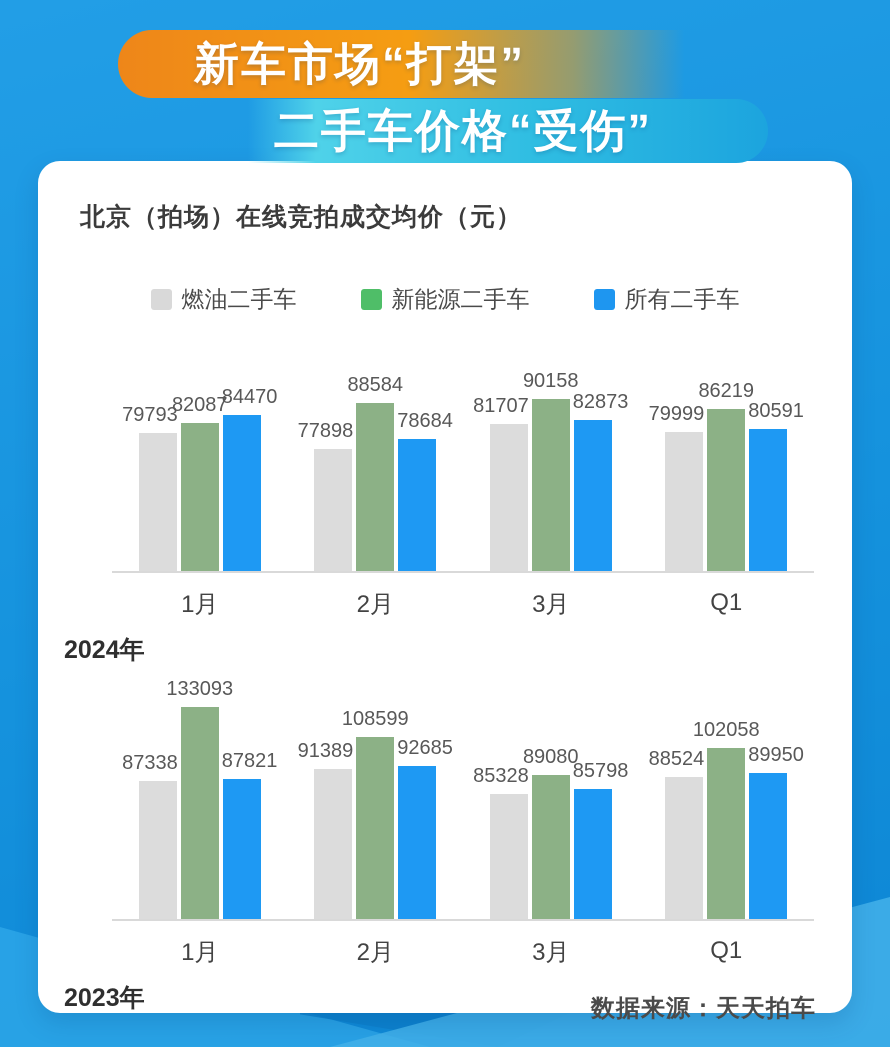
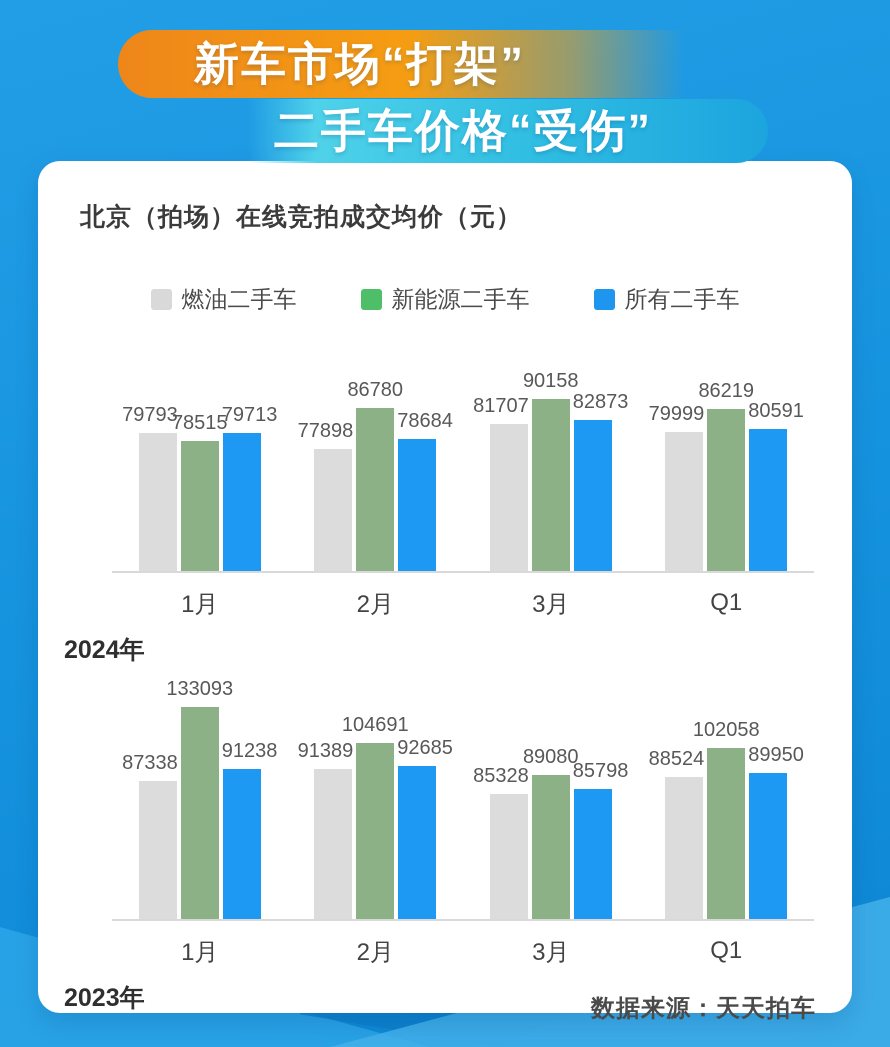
2024年/新能源二手车/1月: 82087 -> 78515
2024年/所有二手车/1月: 84470 -> 79713
2024年/新能源二手车/2月: 88584 -> 86780
2023年/所有二手车/1月: 87821 -> 91238
2023年/新能源二手车/2月: 108599 -> 104691
